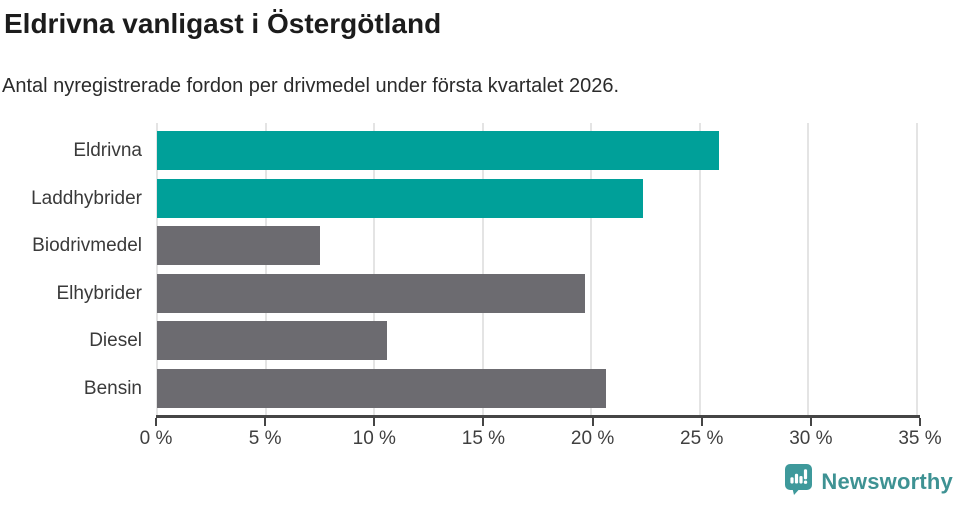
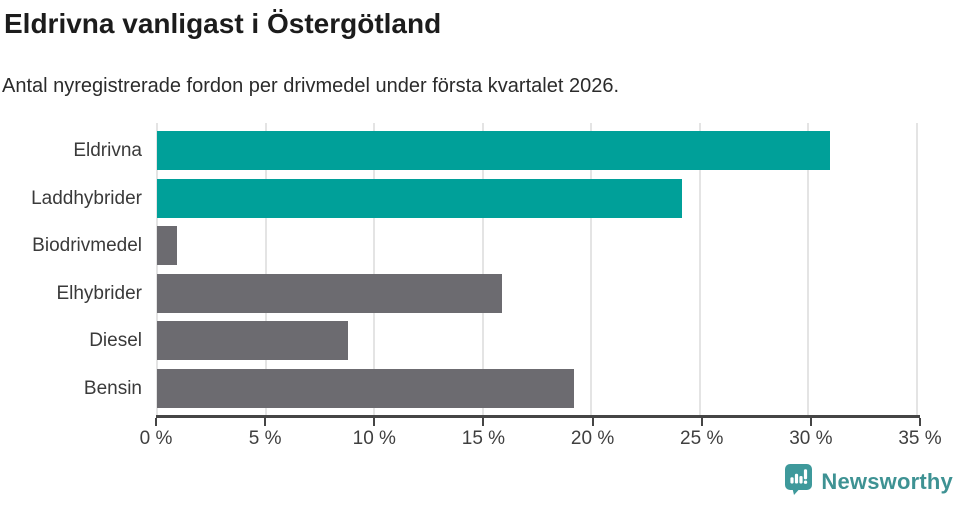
Eldrivna: 25.9% -> 31.0%
Laddhybrider: 22.4% -> 24.2%
Biodrivmedel: 7.5% -> 0.9%
Elhybrider: 19.7% -> 15.9%
Diesel: 10.6% -> 8.8%
Bensin: 20.7% -> 19.2%
